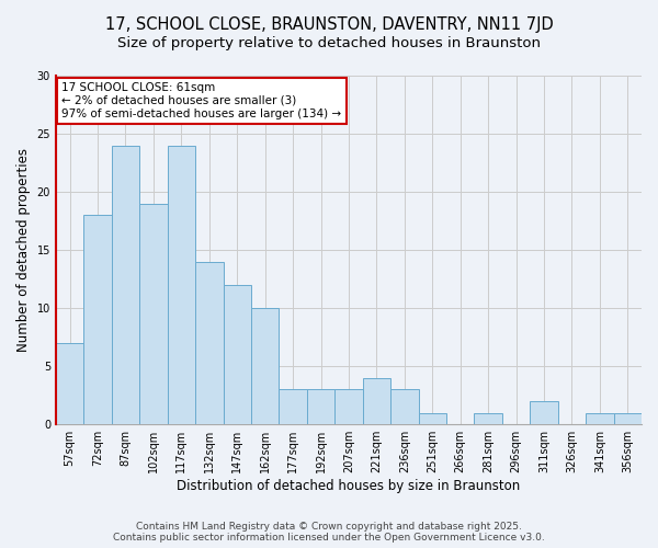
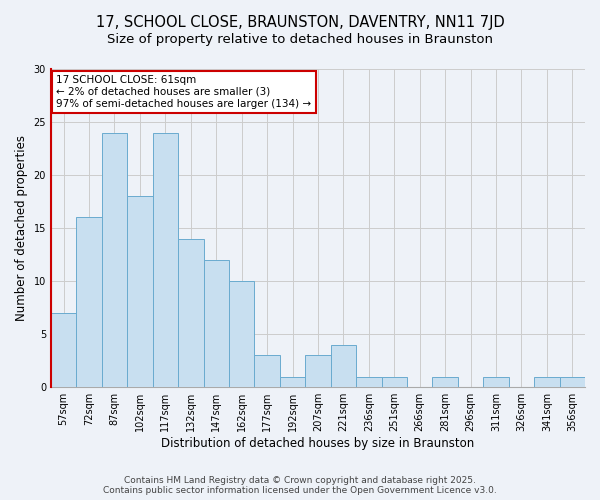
72sqm: 18 -> 16
102sqm: 19 -> 18
192sqm: 3 -> 1
236sqm: 3 -> 1
311sqm: 2 -> 1
